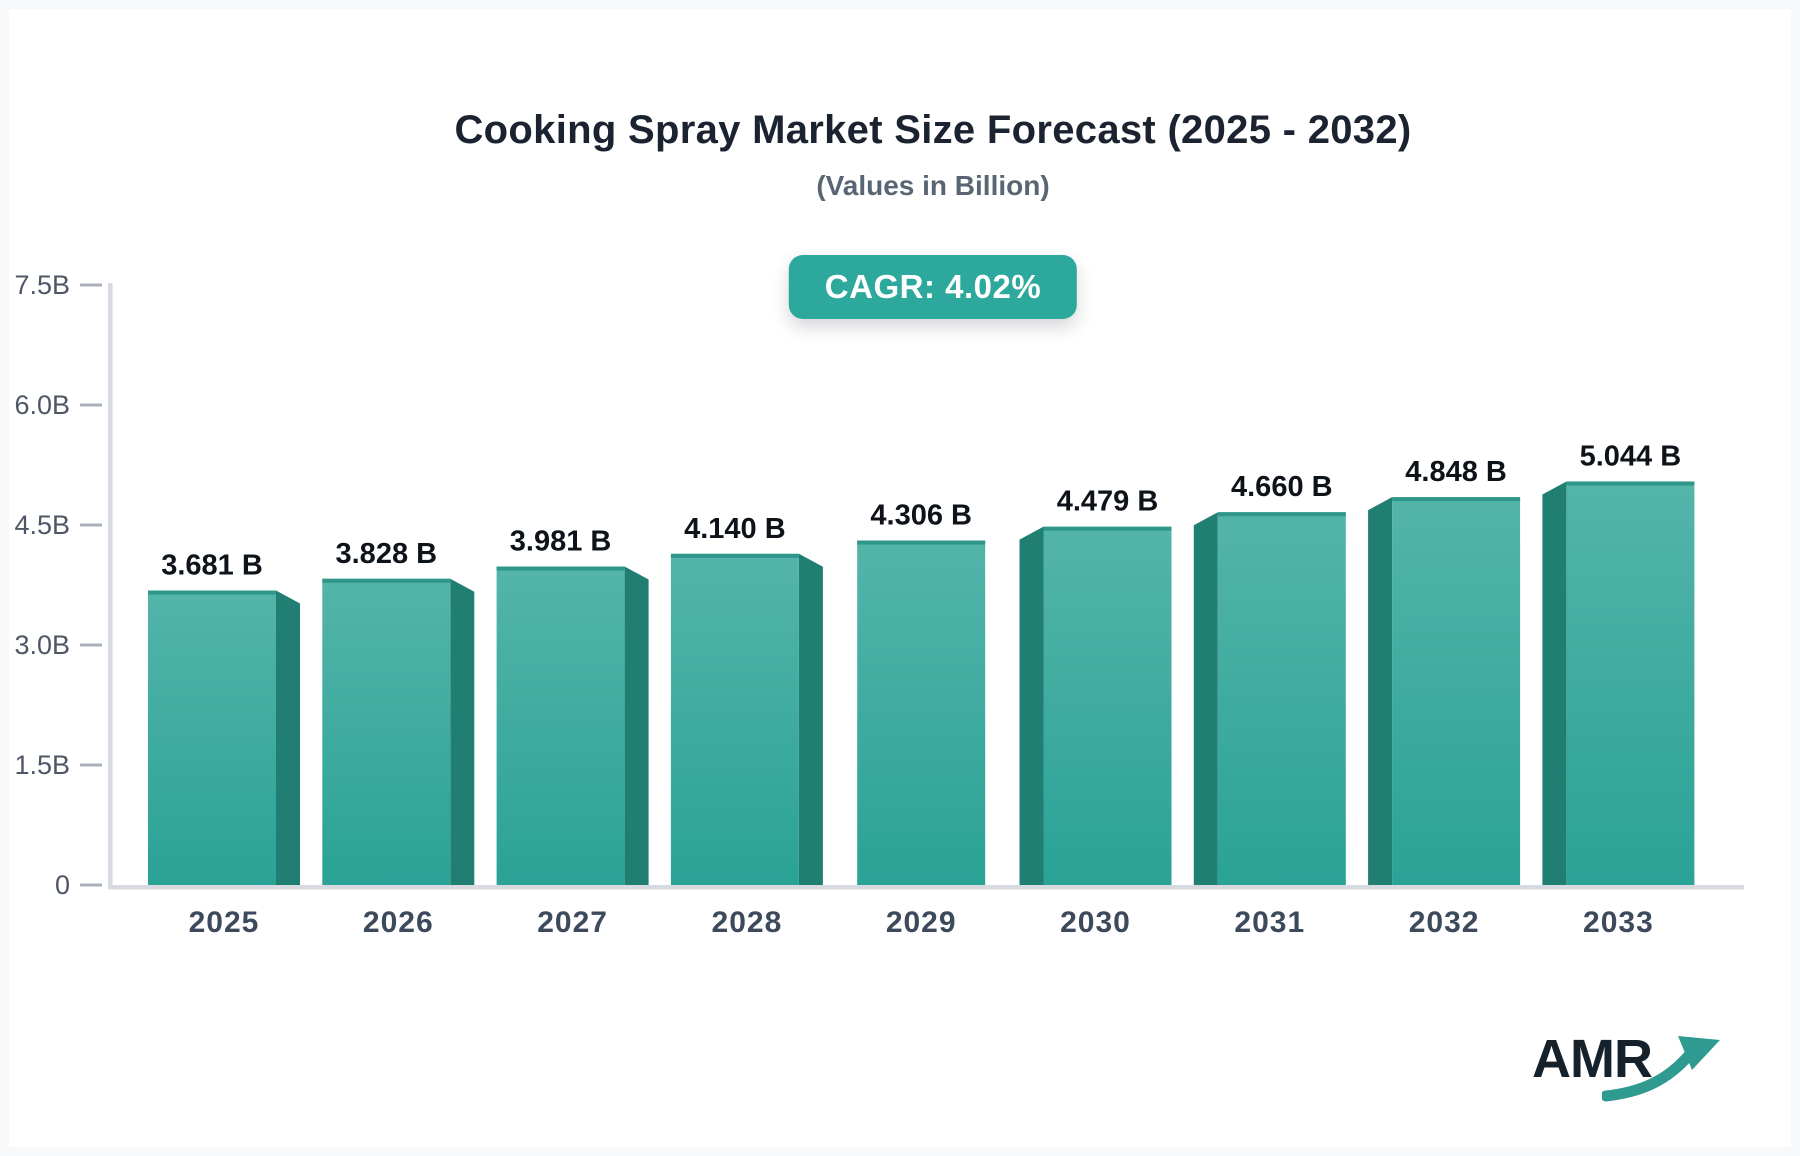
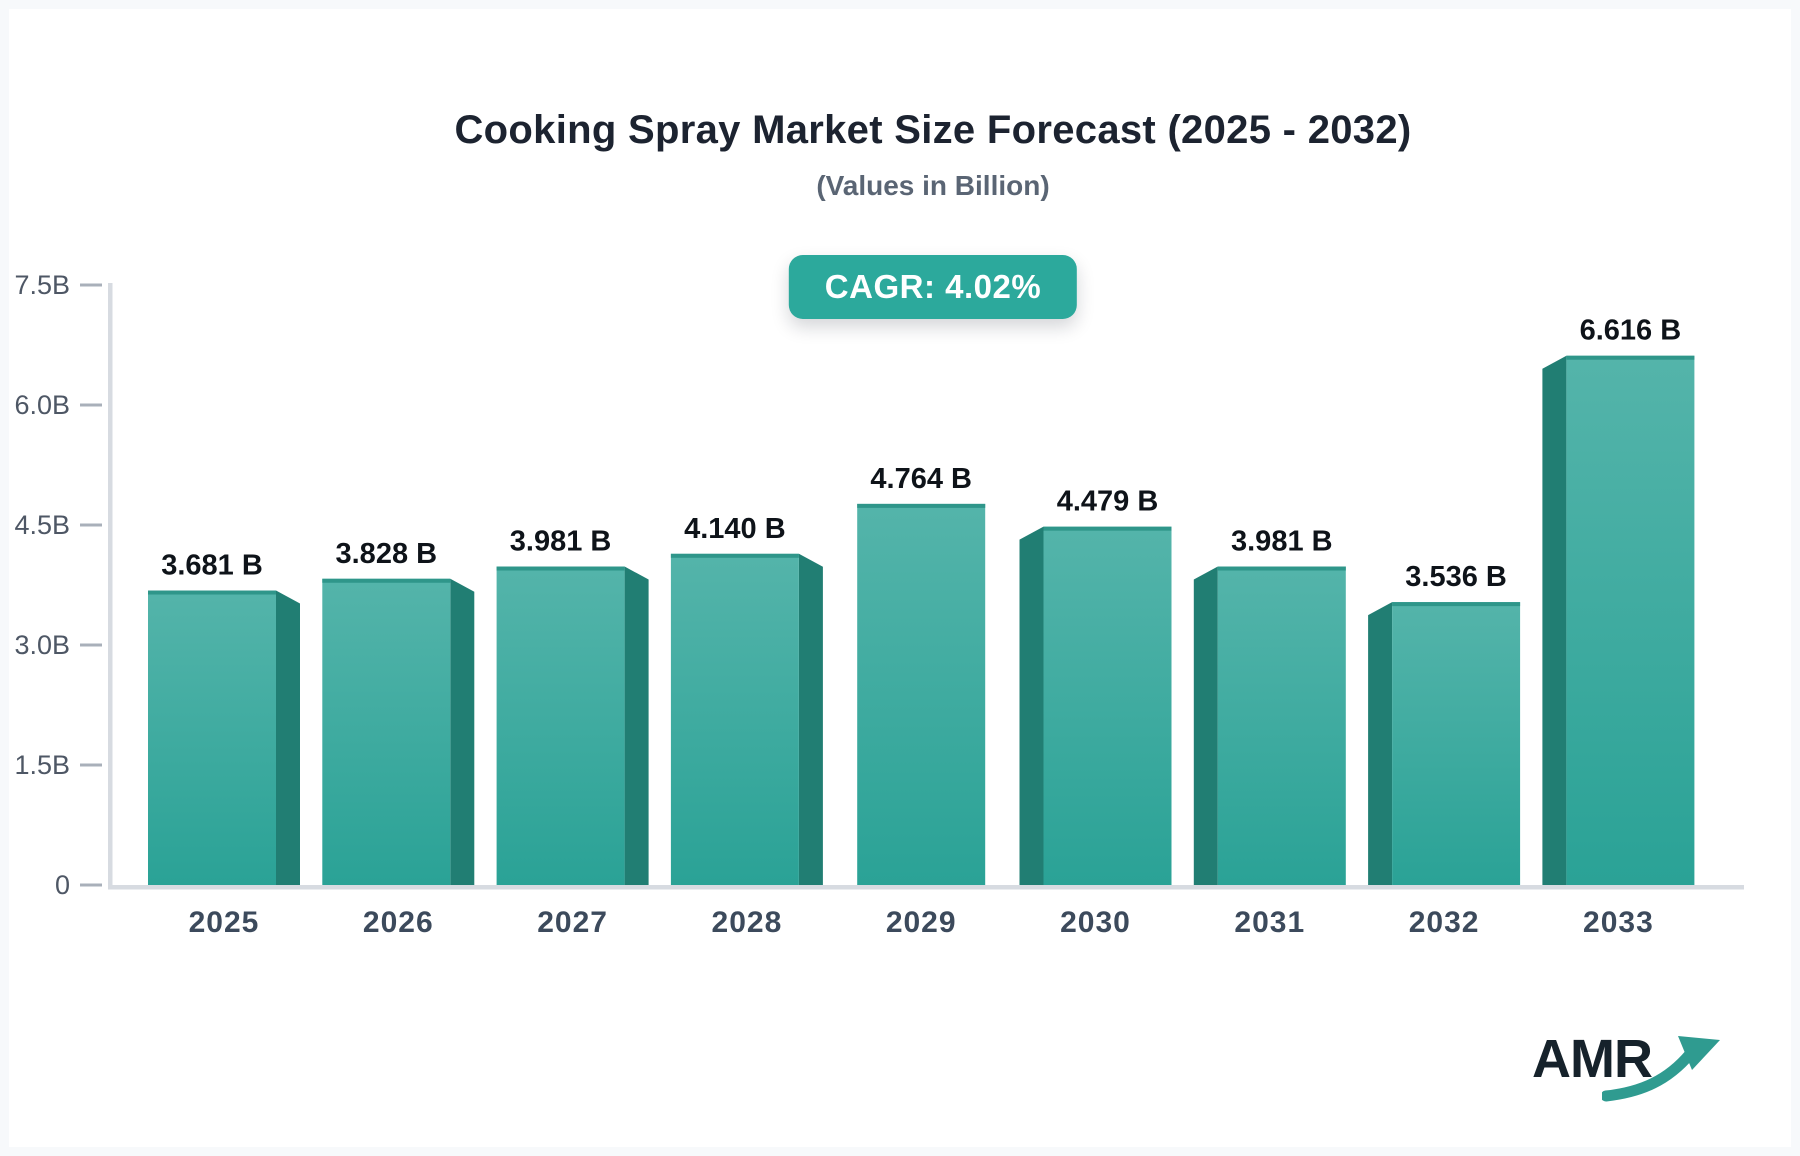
2029: 4.306 -> 4.764
2031: 4.660 -> 3.981
2032: 4.848 -> 3.536
2033: 5.044 -> 6.616
